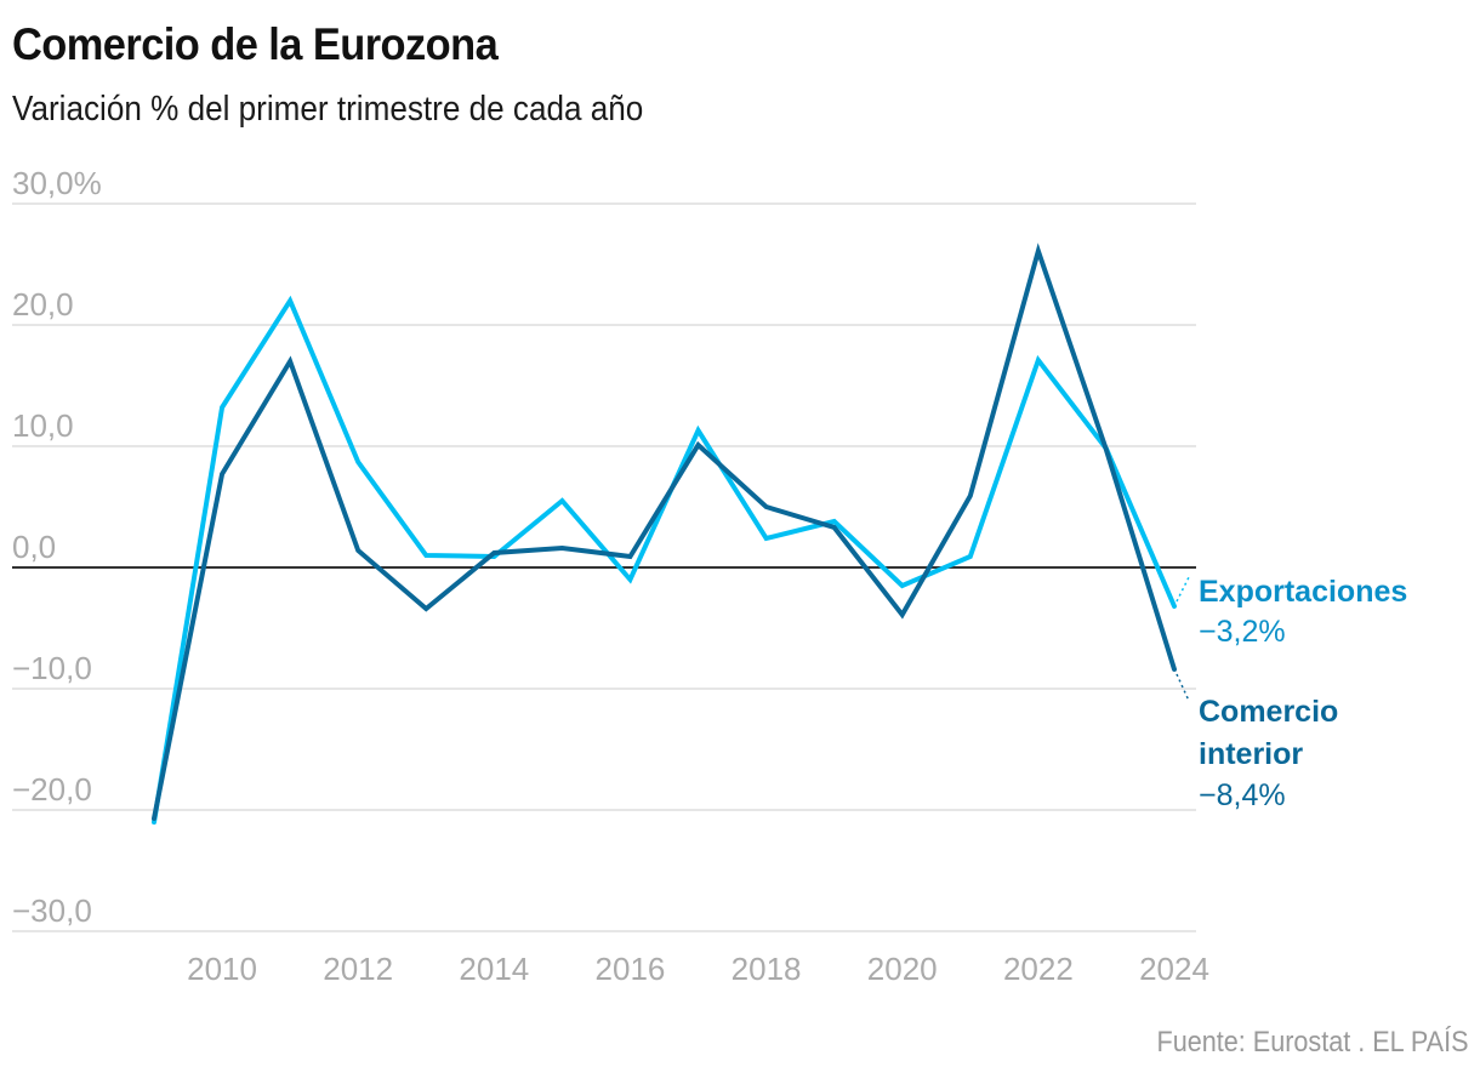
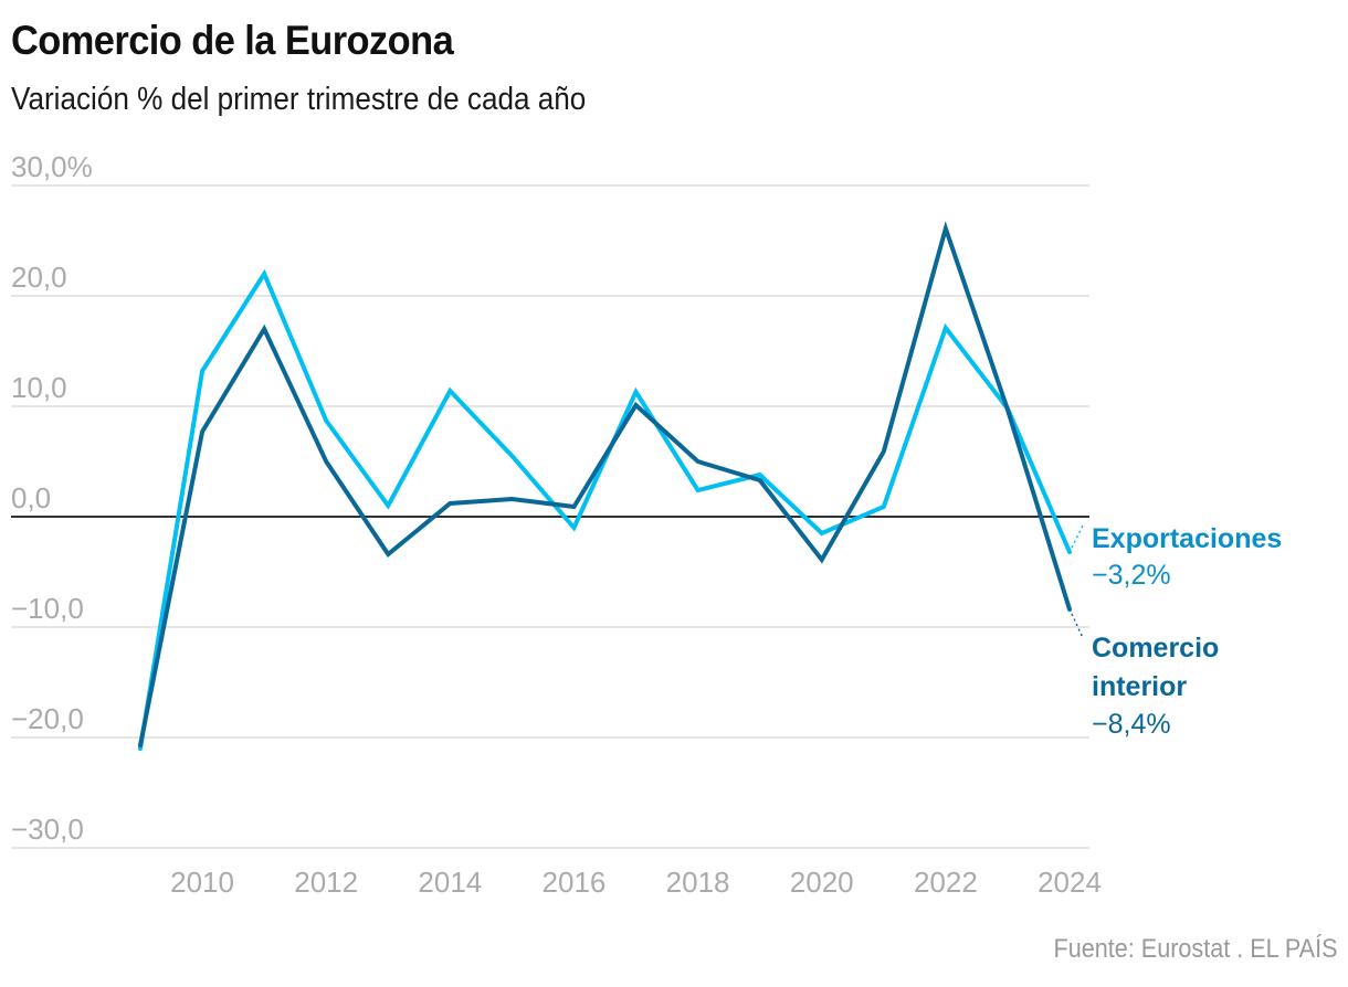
Comercio interior/2012: 1,4% -> 5,0%
Exportaciones/2014: 0,9% -> 11,4%
